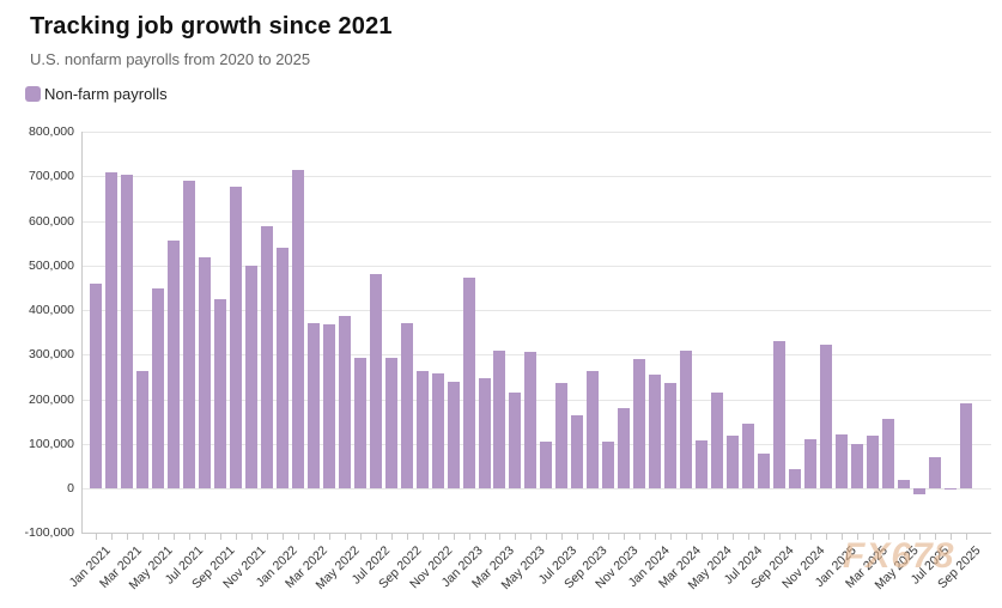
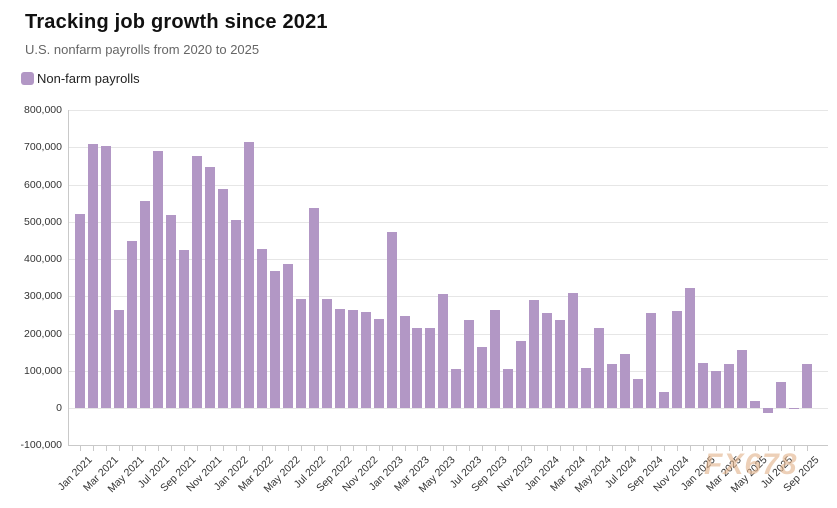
Jan 2021: 460000 -> 520000
Nov 2021: 500000 -> 650000
Jan 2022: 540000 -> 500000
Mar 2022: 370000 -> 430000
Jul 2022: 480000 -> 540000
Sep 2022: 370000 -> 260000
Mar 2023: 310000 -> 220000
Sep 2024: 330000 -> 260000
Nov 2024: 110000 -> 260000
Sep 2025: 190000 -> 120000
